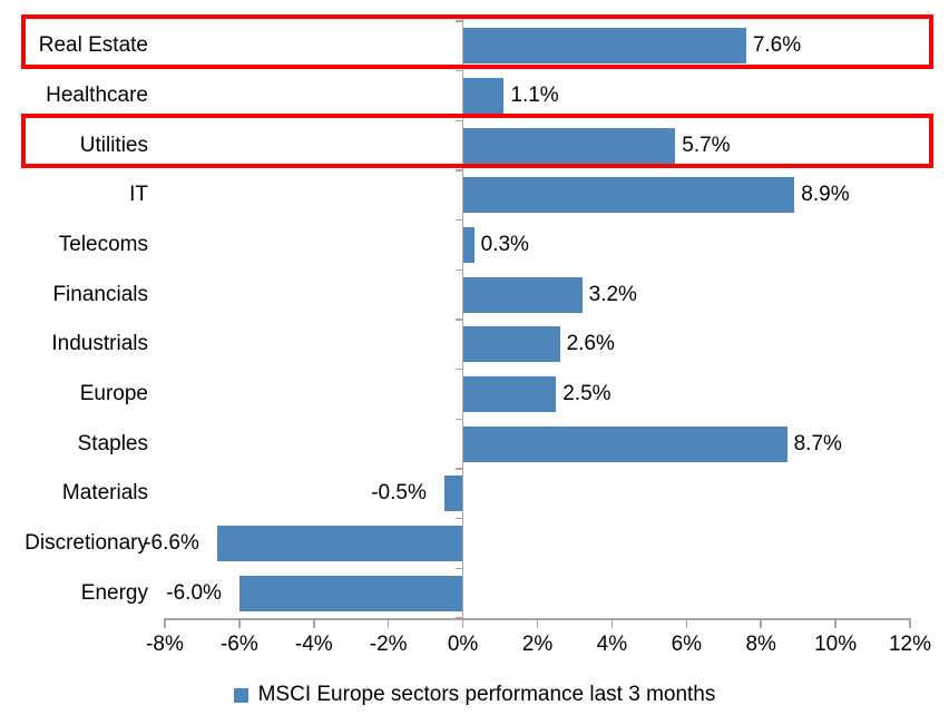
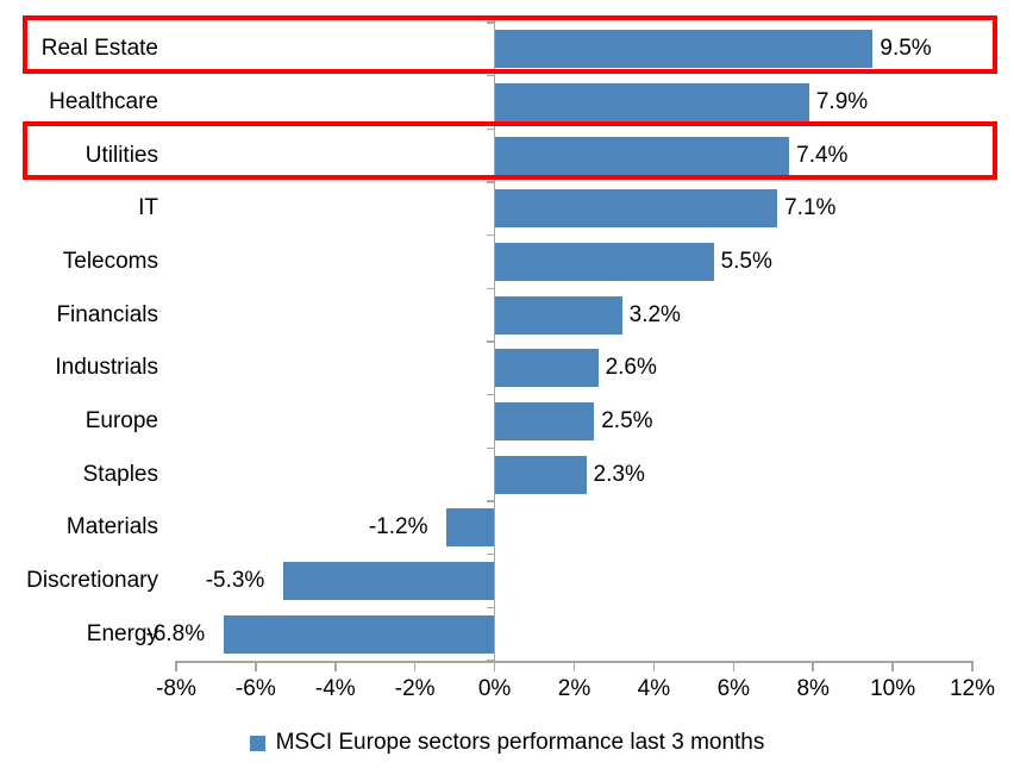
Real Estate: 7.6% -> 9.5%
Healthcare: 1.1% -> 7.9%
Utilities: 5.7% -> 7.4%
IT: 8.9% -> 7.1%
Telecoms: 0.3% -> 5.5%
Staples: 8.7% -> 2.3%
Materials: -0.5% -> -1.2%
Discretionary: -6.6% -> -5.3%
Energy: -6.0% -> -6.8%
